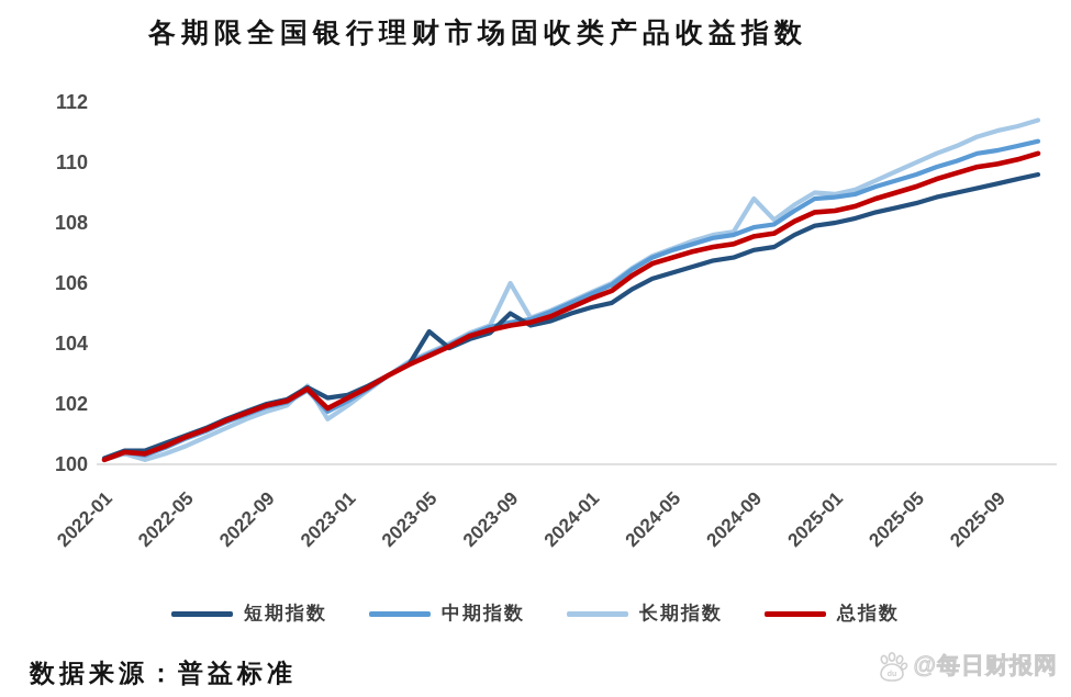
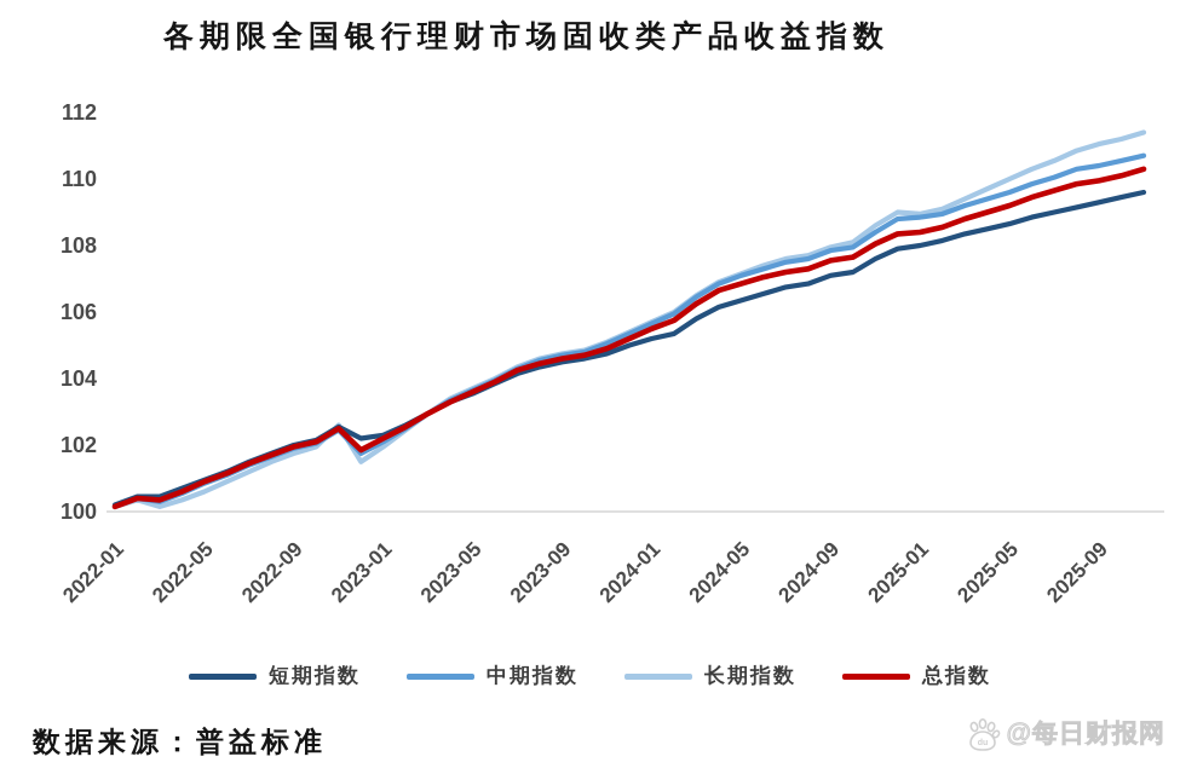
短期指数/2023-05: 104.4 -> 103.5
短期指数/2023-09: 105.0 -> 104.5
长期指数/2023-09: 106.0 -> 104.8
长期指数/2024-09: 108.8 -> 108.0
